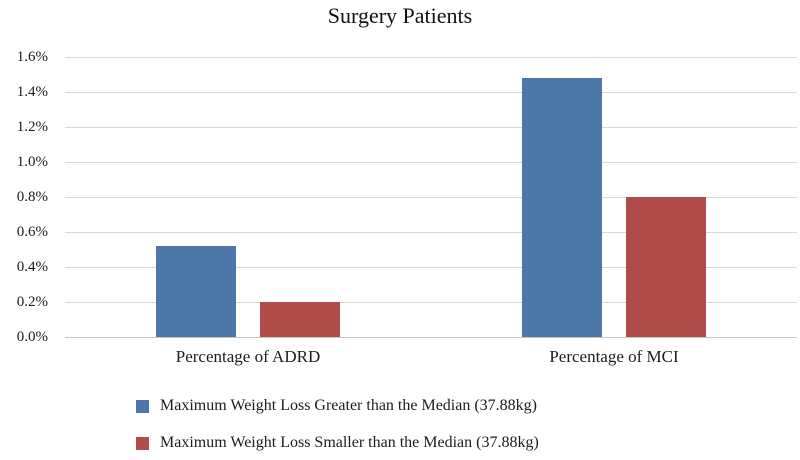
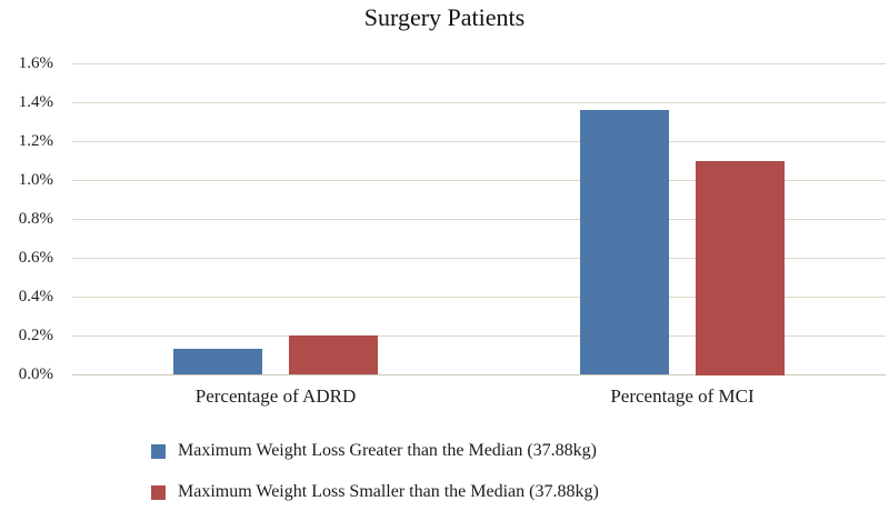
Maximum Weight Loss Greater than the Median (37.88kg)/Percentage of ADRD: 0.52% -> 0.13%
Maximum Weight Loss Greater than the Median (37.88kg)/Percentage of MCI: 1.48% -> 1.36%
Maximum Weight Loss Smaller than the Median (37.88kg)/Percentage of MCI: 0.8% -> 1.1%
